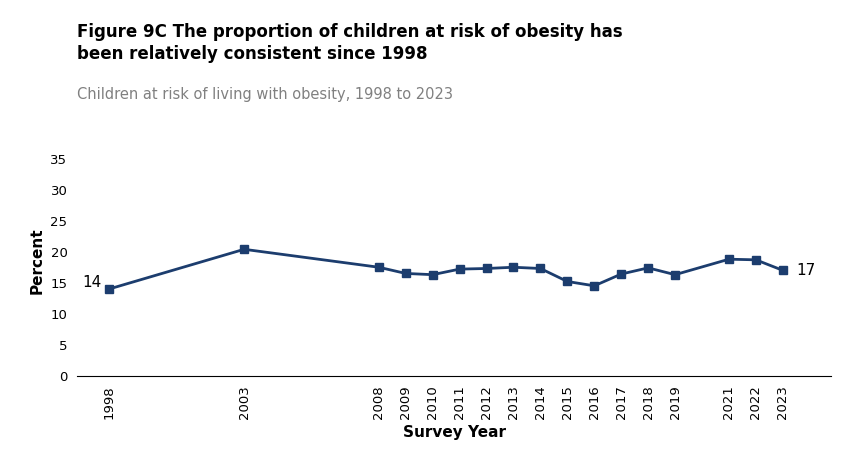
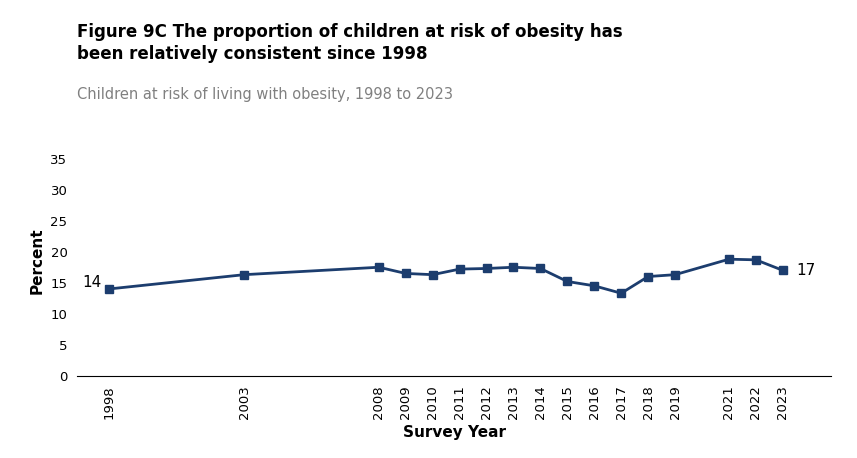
2003: 20.4 -> 16.3
2017: 16.4 -> 13.3
2018: 17.4 -> 16.0
